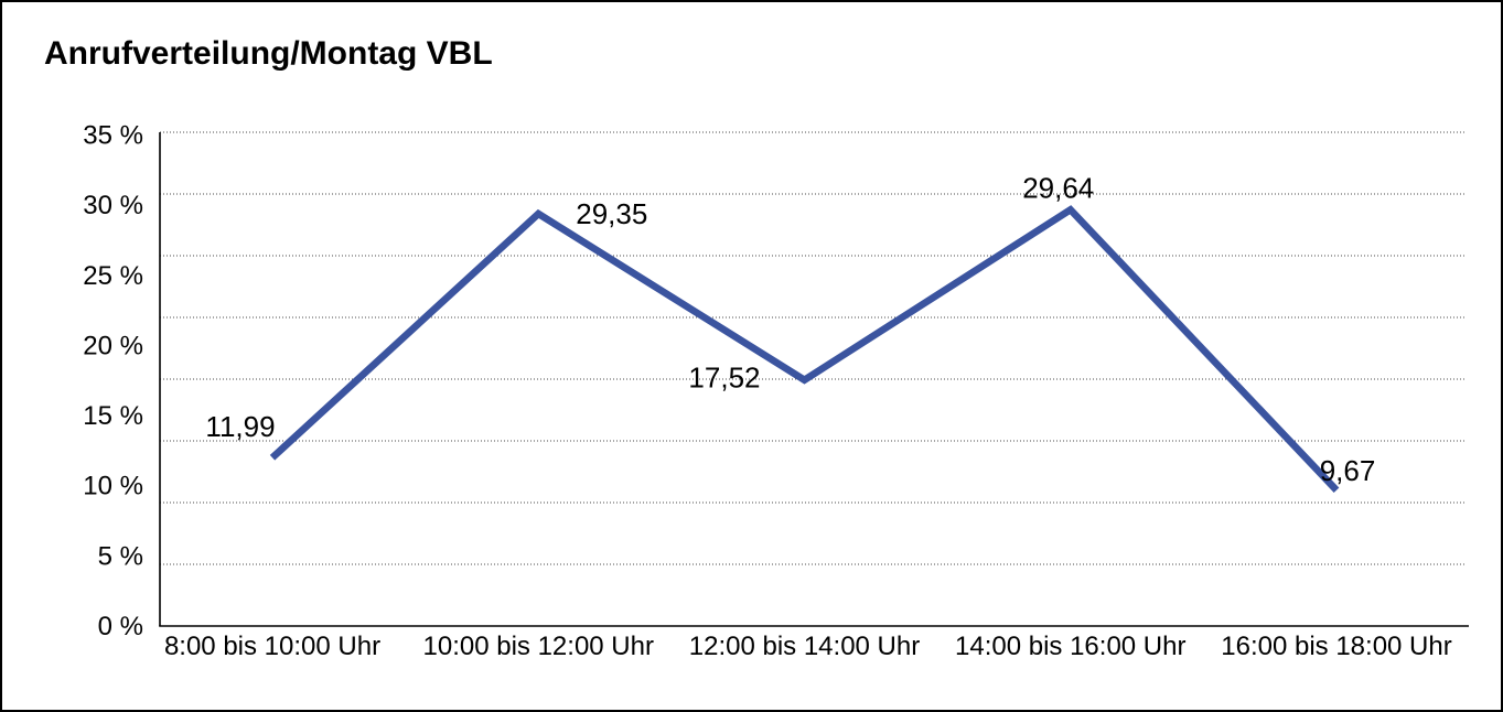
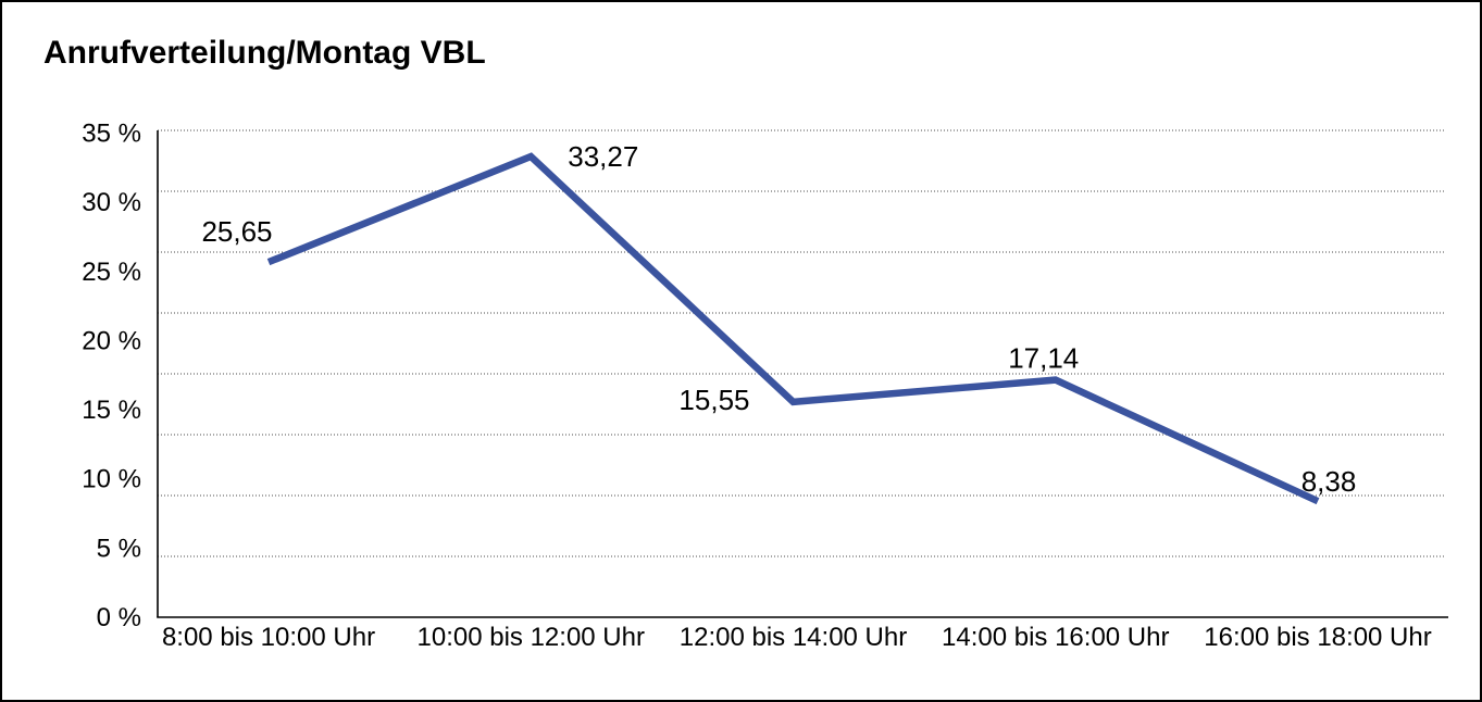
8:00 bis 10:00 Uhr: 11,99 -> 25,65
10:00 bis 12:00 Uhr: 29,35 -> 33,27
12:00 bis 14:00 Uhr: 17,52 -> 15,55
14:00 bis 16:00 Uhr: 29,64 -> 17,14
16:00 bis 18:00 Uhr: 9,67 -> 8,38
